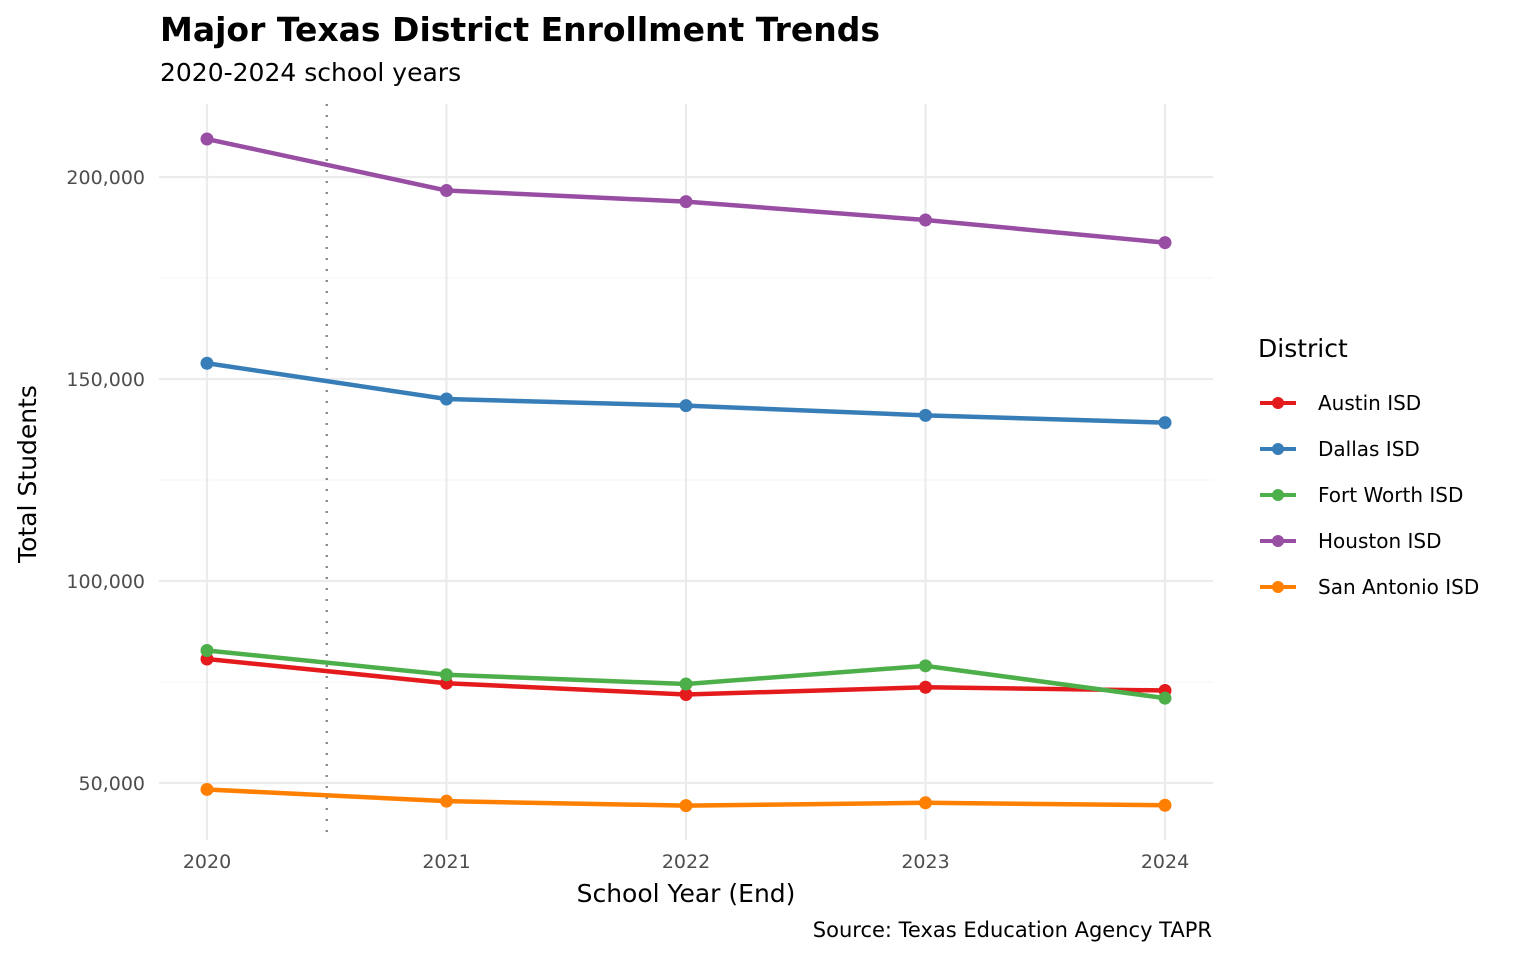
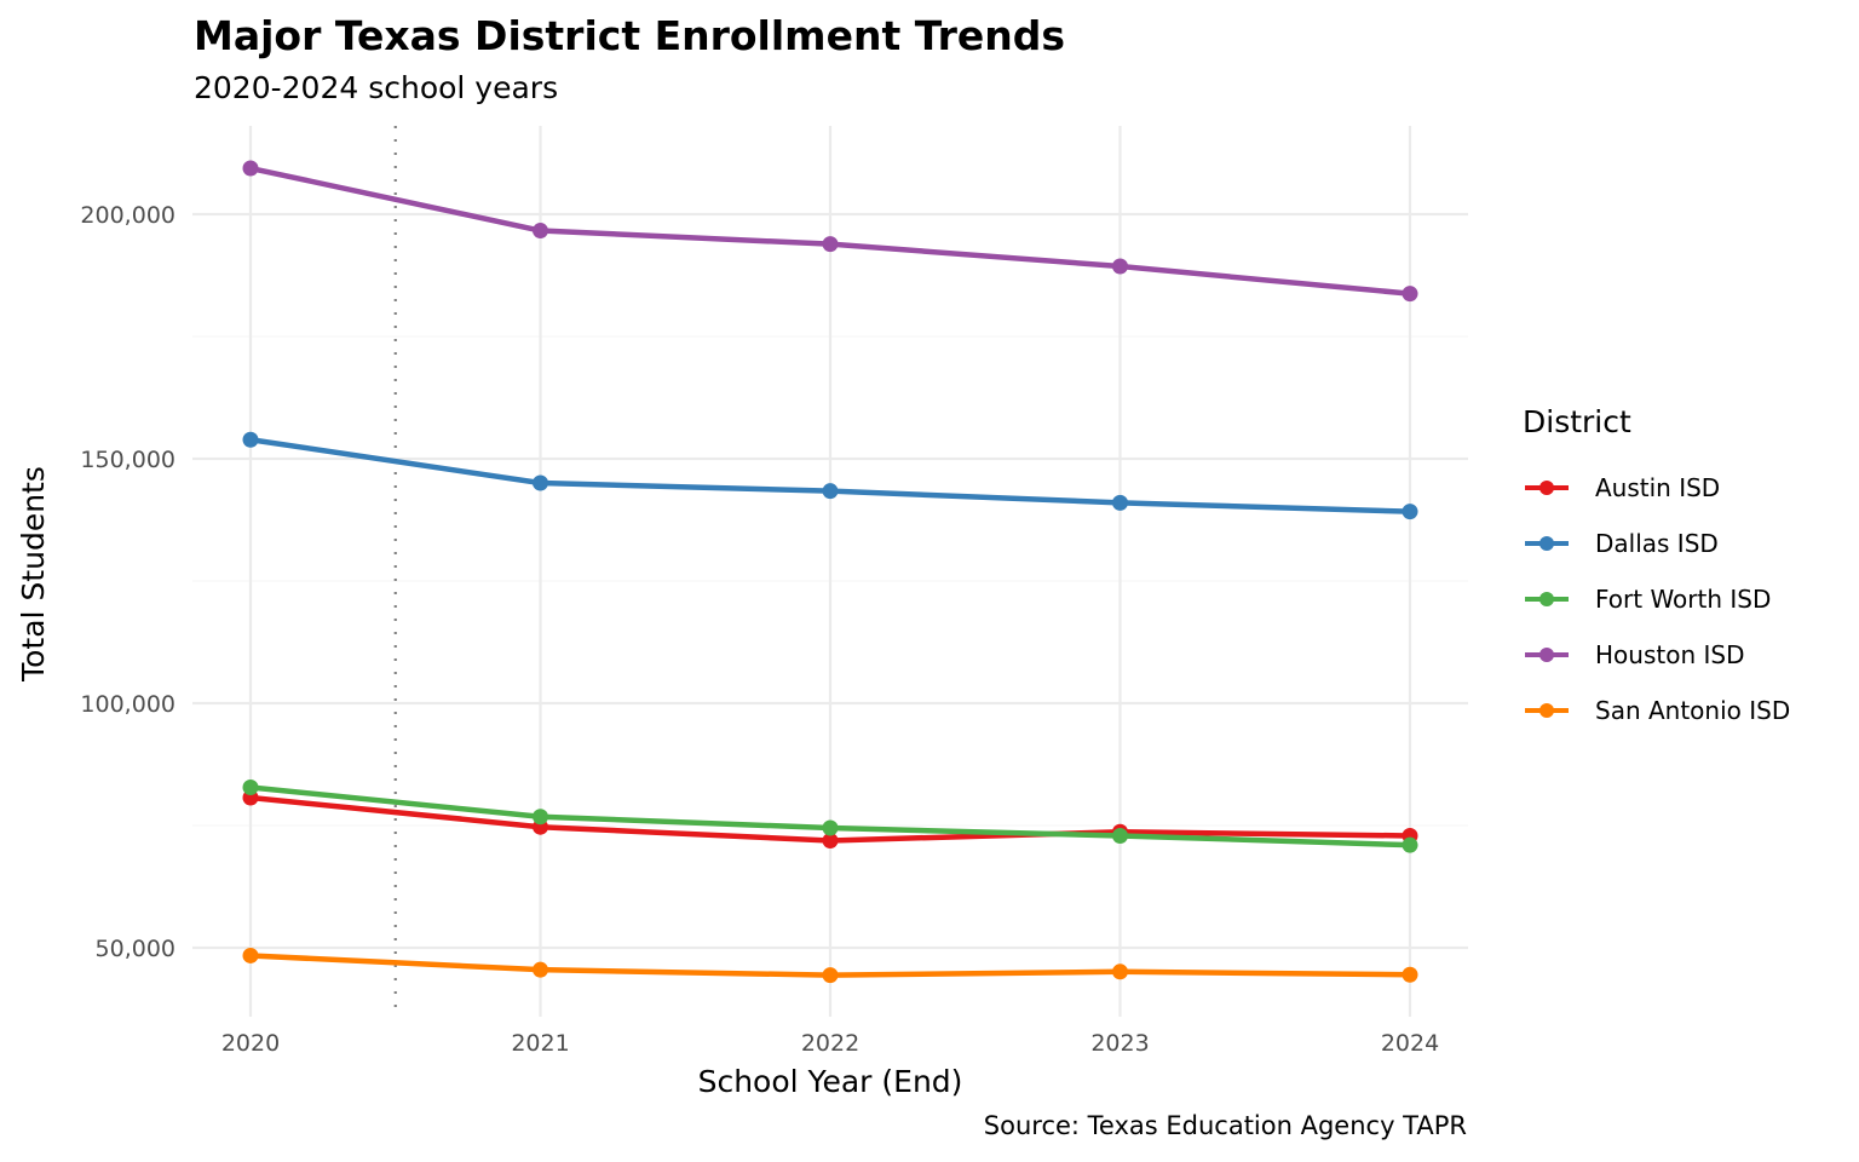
Fort Worth ISD/2023: 79000 -> 73000
